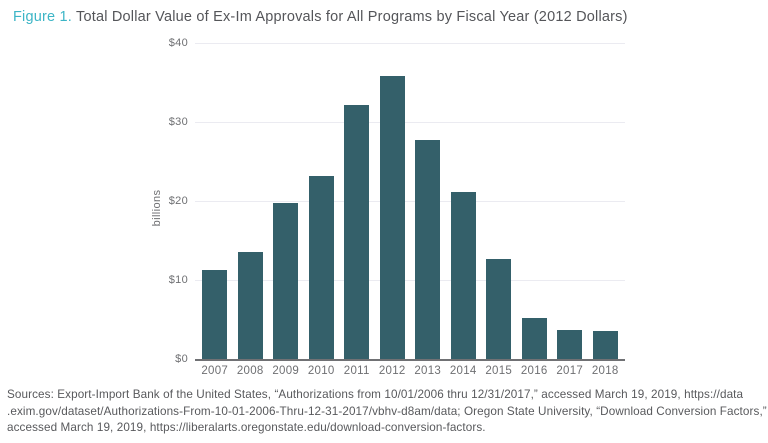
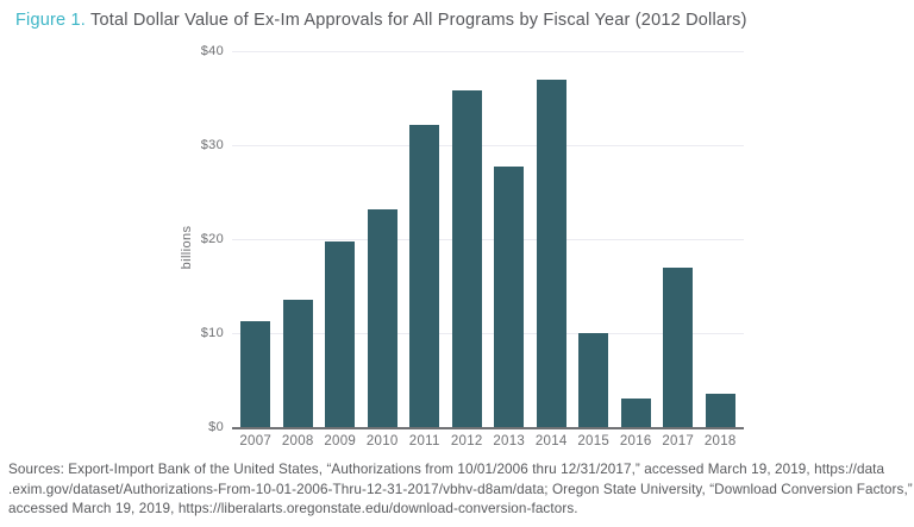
2014: $21 -> $37
2015: $13 -> $10
2016: $5 -> $3
2017: $4 -> $17
